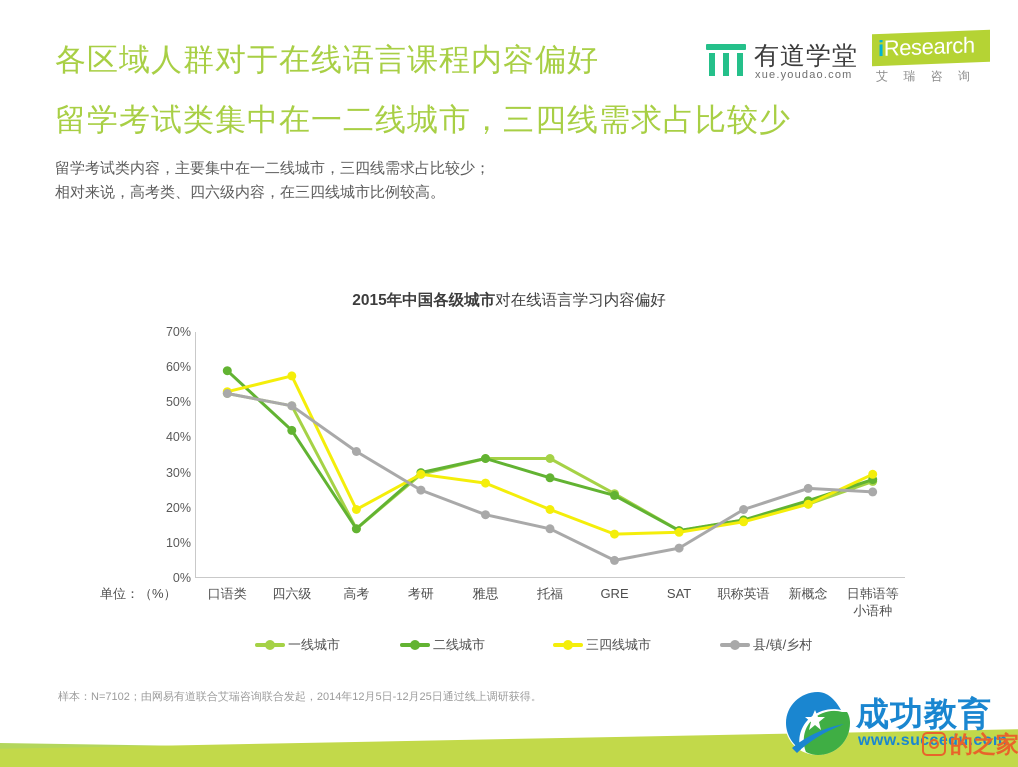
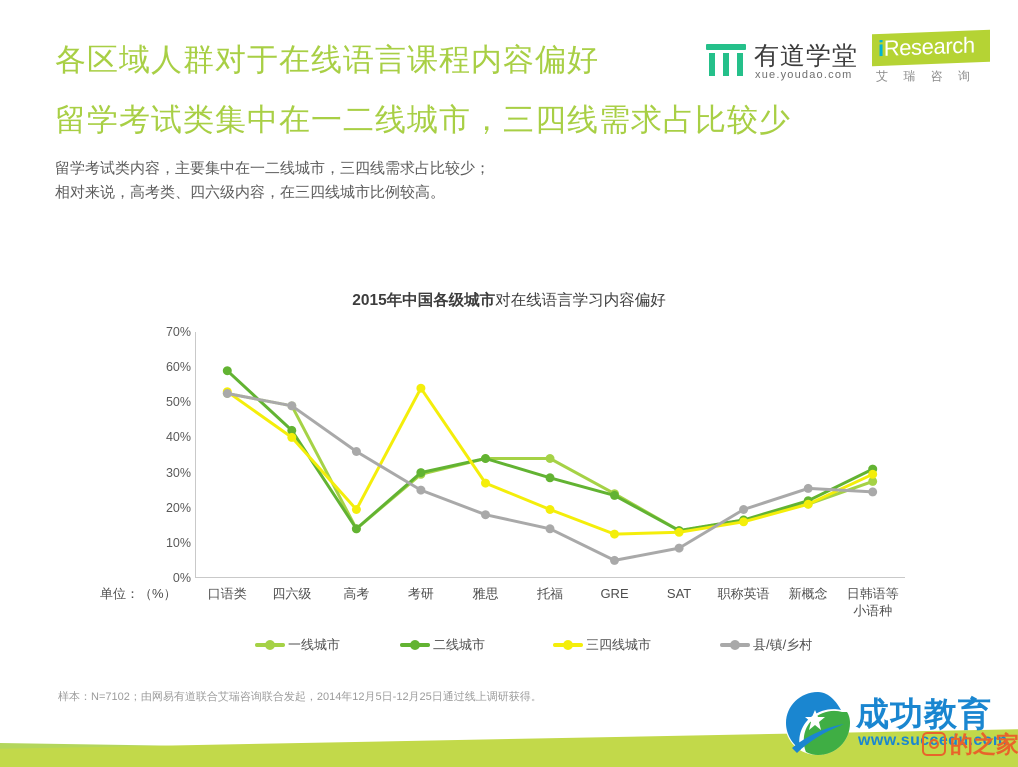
三四线城市/四六级: 58% -> 40%
三四线城市/考研: 30% -> 54%
二线城市/日韩语等 小语种: 28% -> 31%
